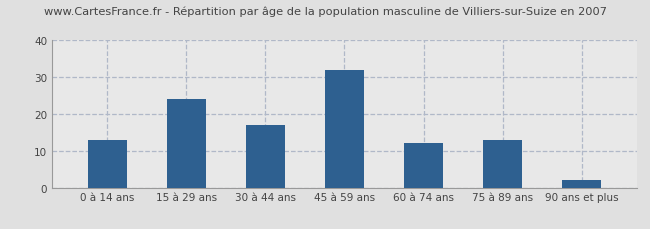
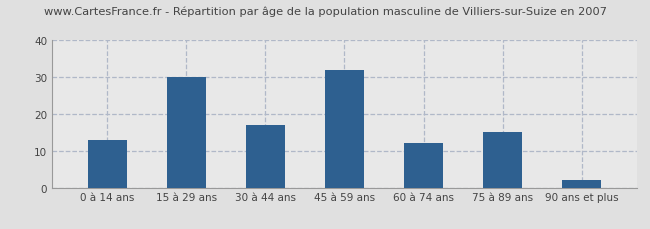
15 à 29 ans: 24 -> 30
75 à 89 ans: 13 -> 15
